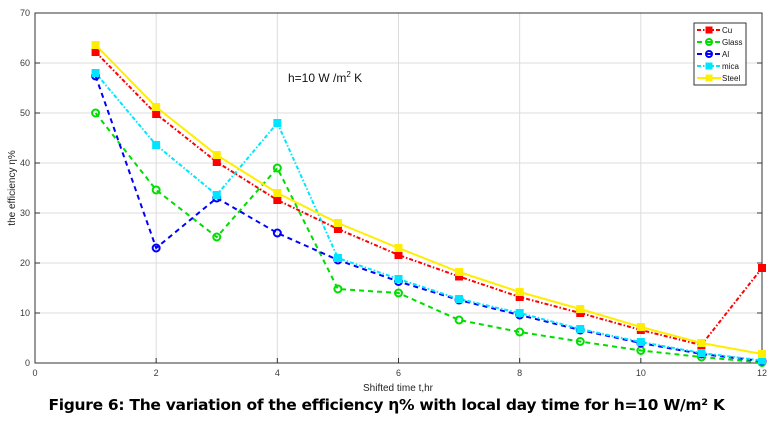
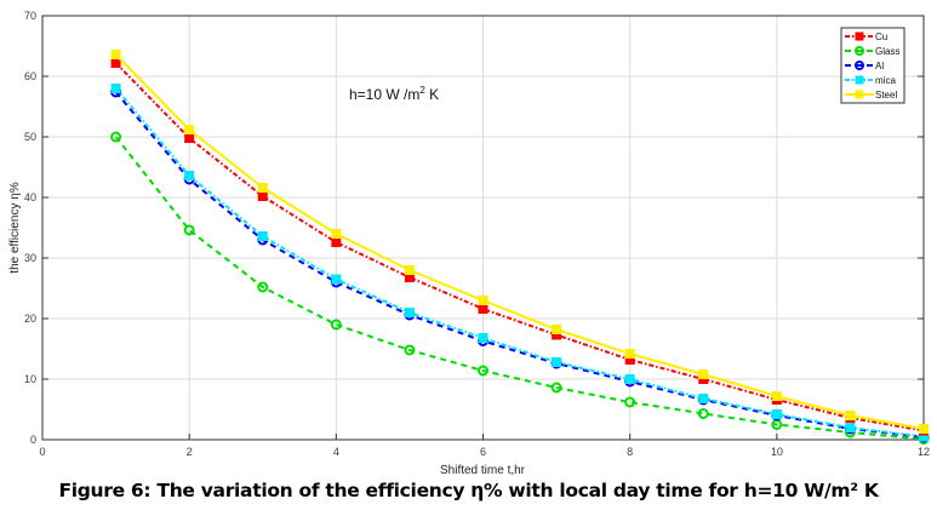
Al/2: 23 -> 43
Glass/4: 39 -> 19
mica/4: 48 -> 26
Glass/6: 14 -> 11
Cu/12: 19 -> 2
